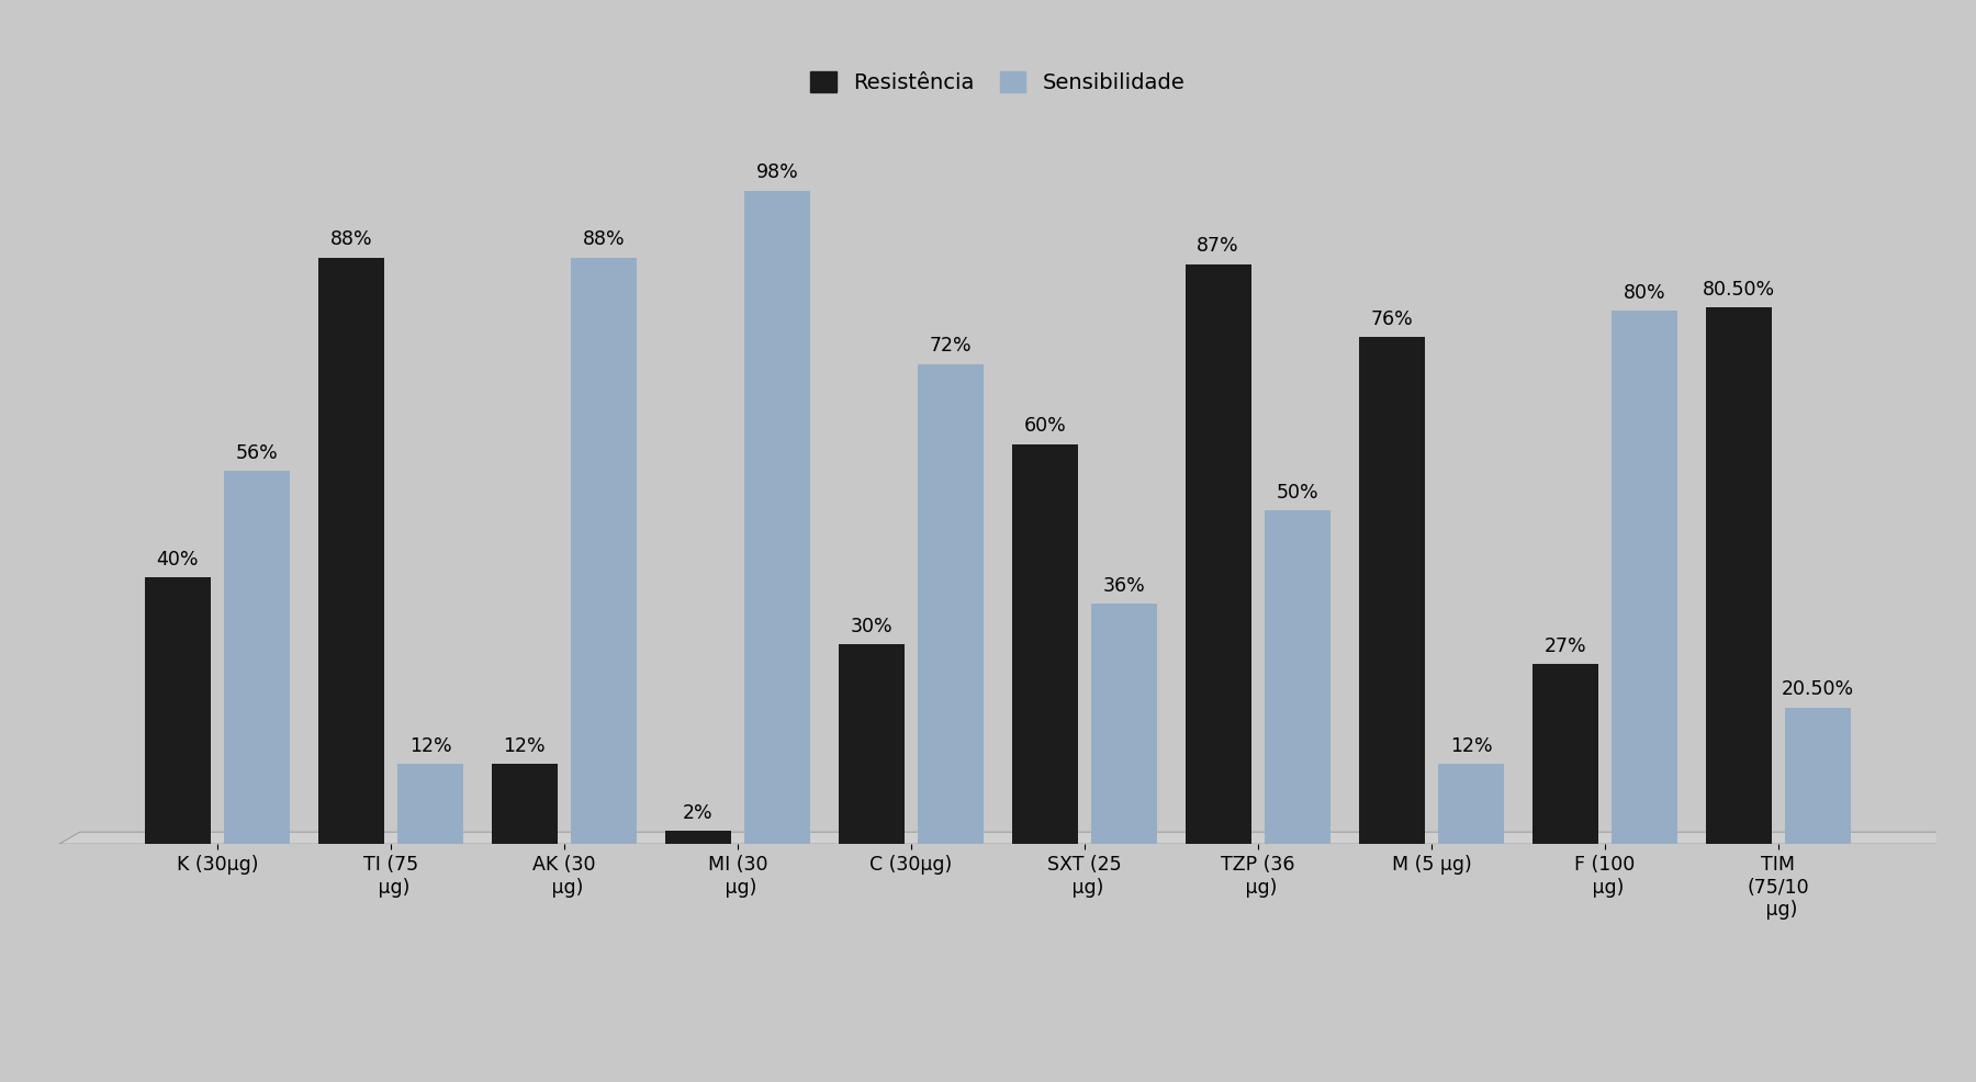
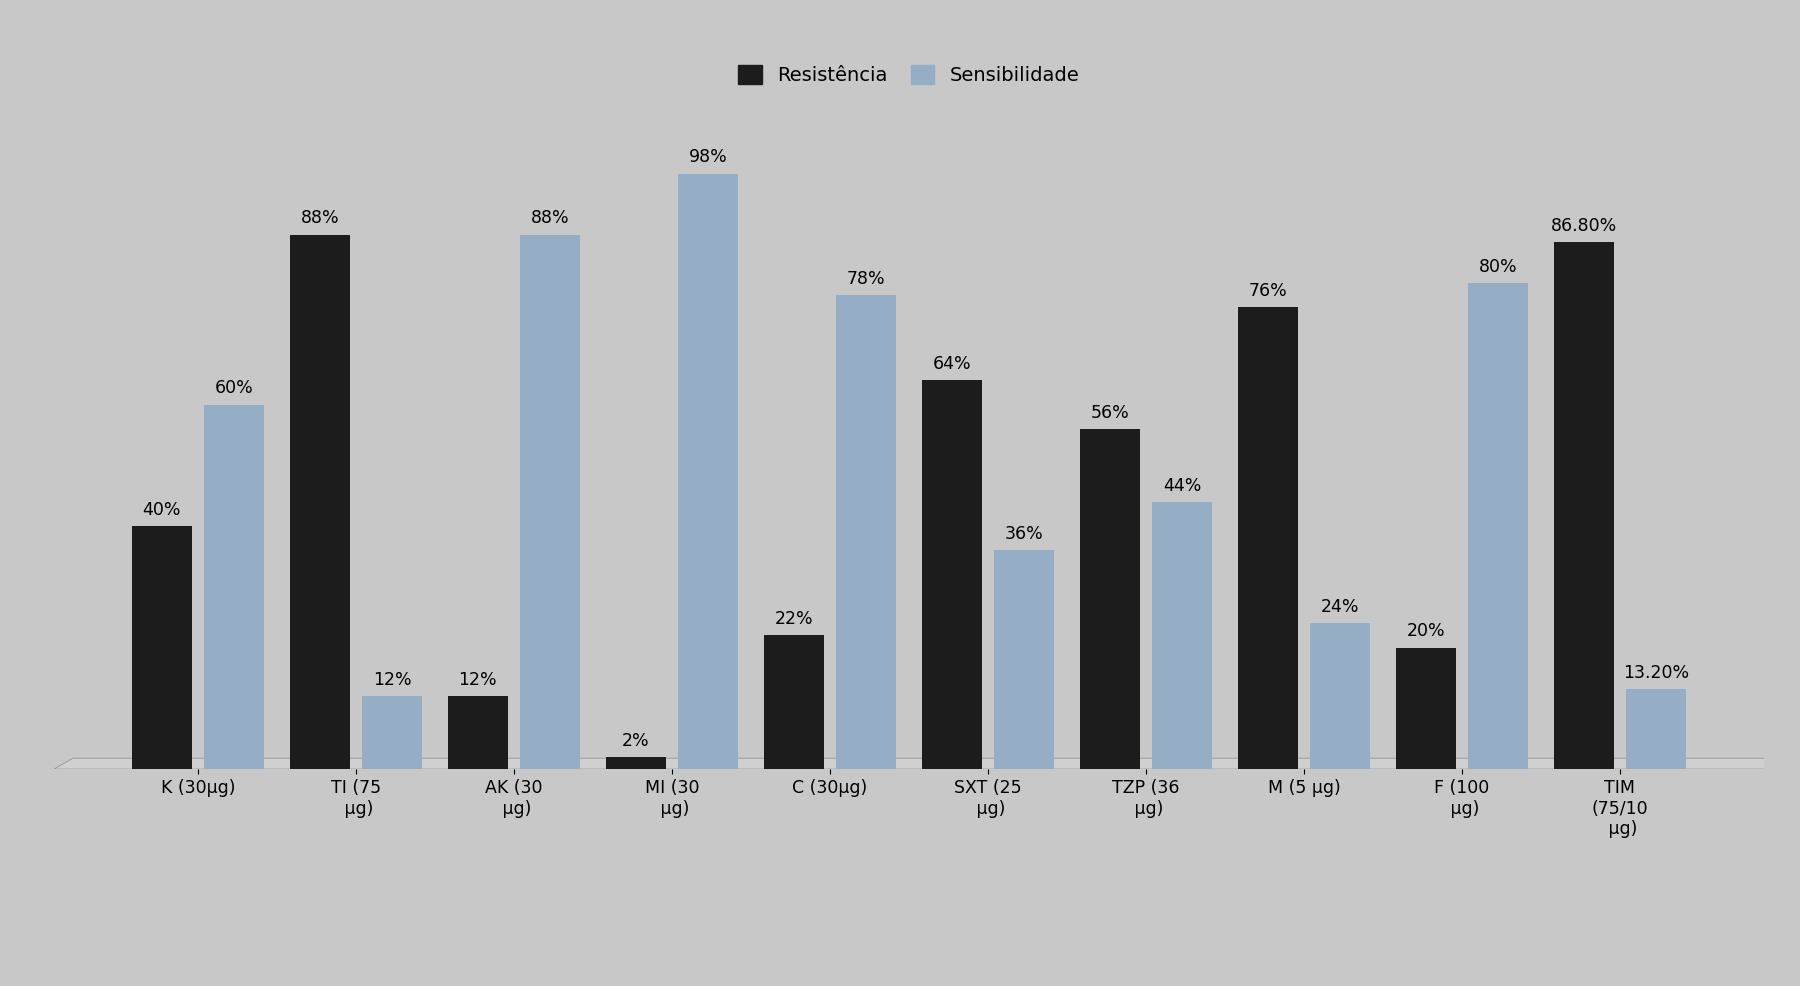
Sensibilidade/K (30μg): 56% -> 60%
Resistência/C (30μg): 30% -> 22%
Sensibilidade/C (30μg): 72% -> 78%
Resistência/SXT (25 μg): 60% -> 64%
Resistência/TZP (36 μg): 87% -> 56%
Sensibilidade/TZP (36 μg): 50% -> 44%
Sensibilidade/M (5 μg): 12% -> 24%
Resistência/F (100 μg): 27% -> 20%
Resistência/TIM (75/10 μg): 80.50% -> 86.80%
Sensibilidade/TIM (75/10 μg): 20.50% -> 13.20%
